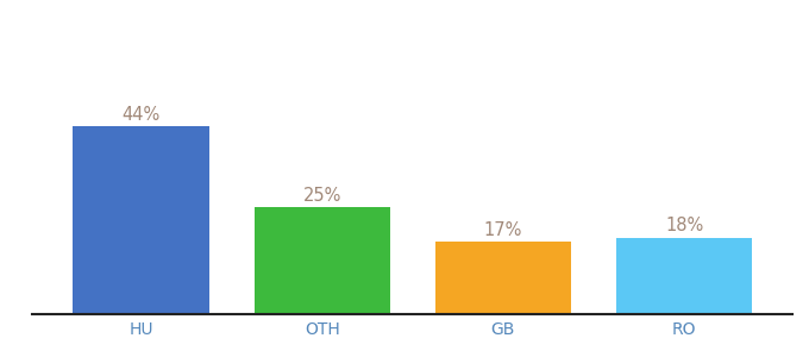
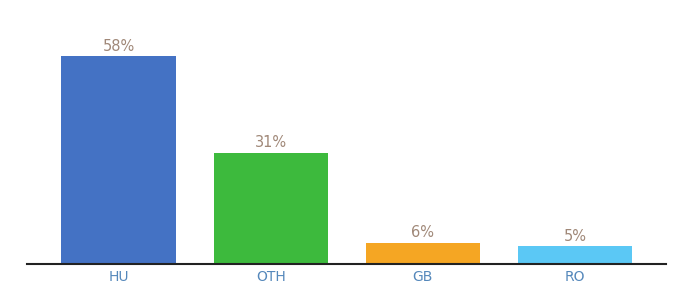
HU: 44% -> 58%
OTH: 25% -> 31%
GB: 17% -> 6%
RO: 18% -> 5%
